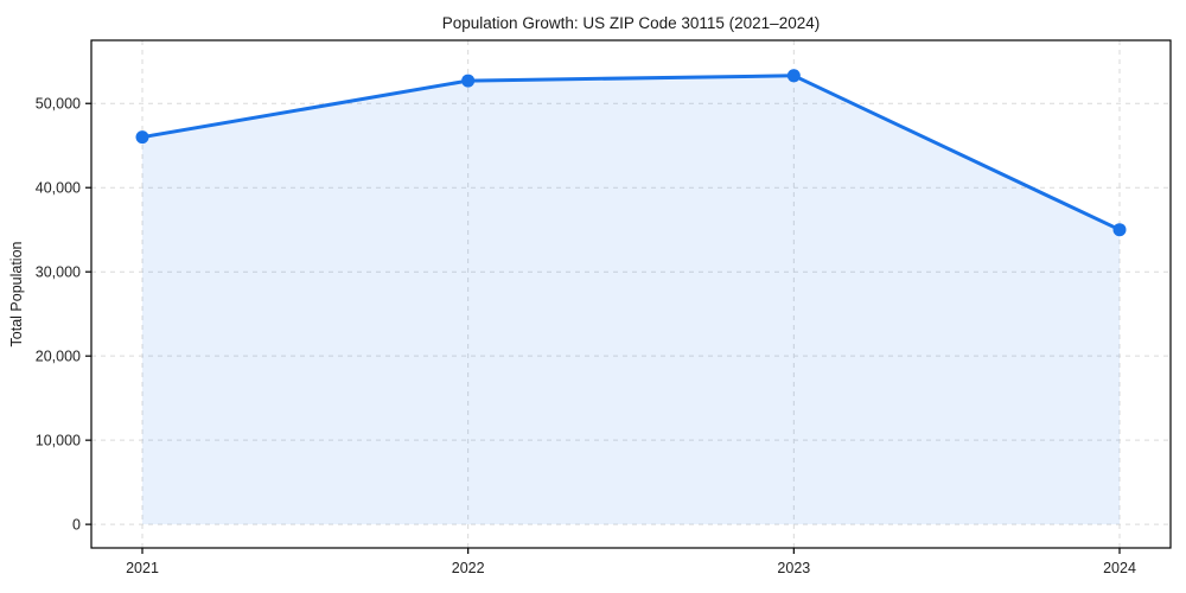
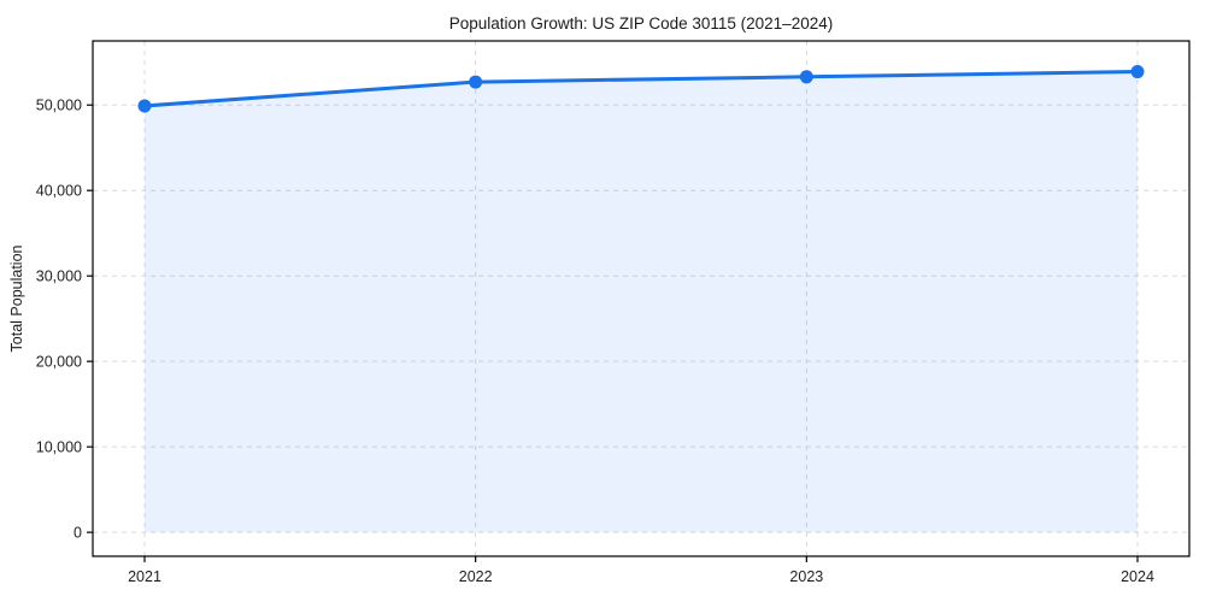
2021: 46000 -> 50000
2024: 35000 -> 54000
